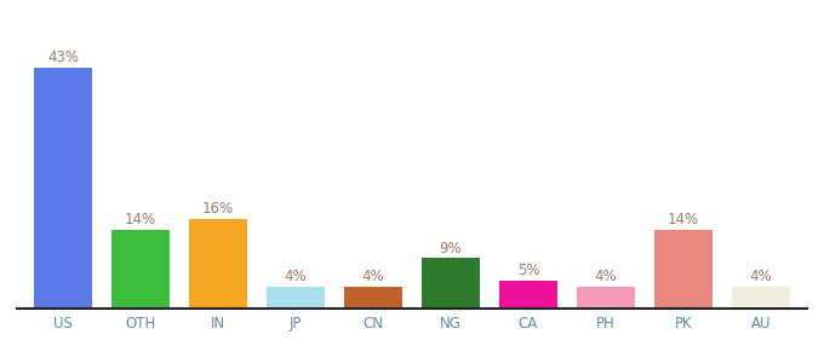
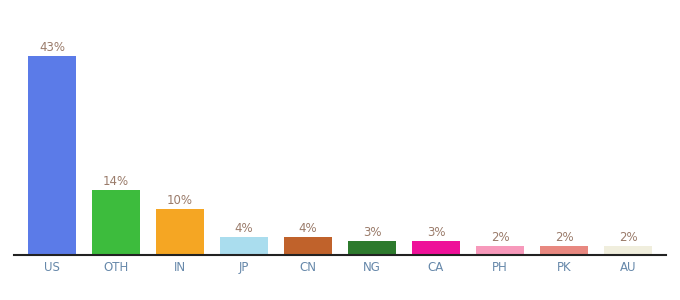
IN: 16% -> 10%
NG: 9% -> 3%
CA: 5% -> 3%
PH: 4% -> 2%
PK: 14% -> 2%
AU: 4% -> 2%
